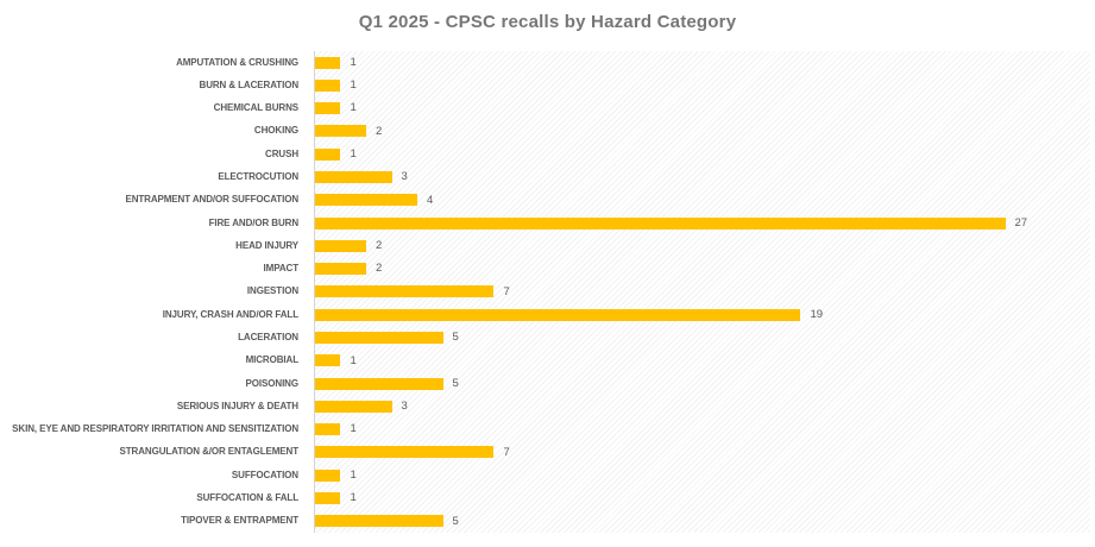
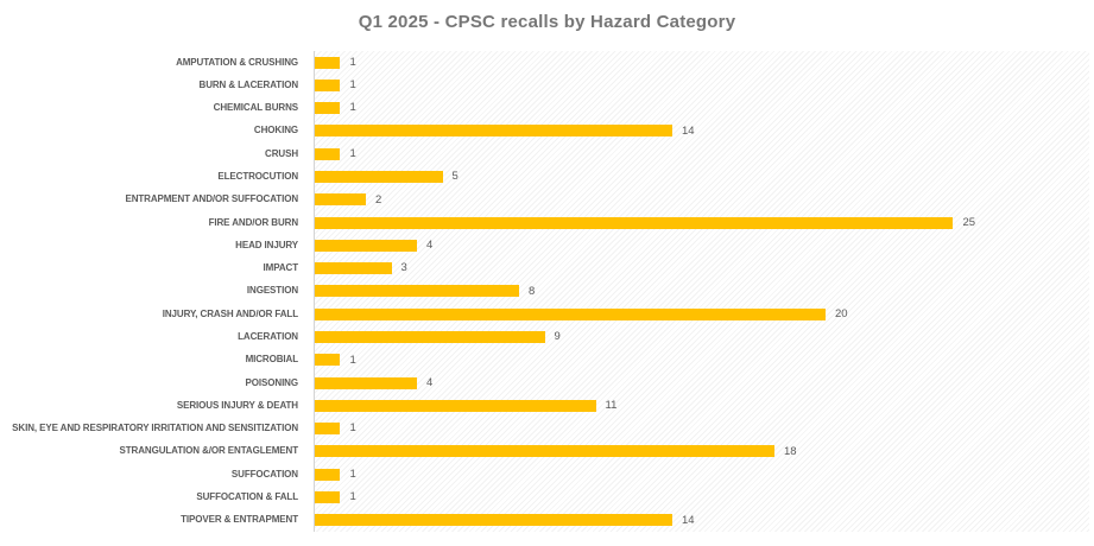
CHOKING: 2 -> 14
ELECTROCUTION: 3 -> 5
ENTRAPMENT AND/OR SUFFOCATION: 4 -> 2
FIRE AND/OR BURN: 27 -> 25
HEAD INJURY: 2 -> 4
IMPACT: 2 -> 3
INGESTION: 7 -> 8
INJURY, CRASH AND/OR FALL: 19 -> 20
LACERATION: 5 -> 9
POISONING: 5 -> 4
SERIOUS INJURY & DEATH: 3 -> 11
STRANGULATION &/OR ENTAGLEMENT: 7 -> 18
TIPOVER & ENTRAPMENT: 5 -> 14
